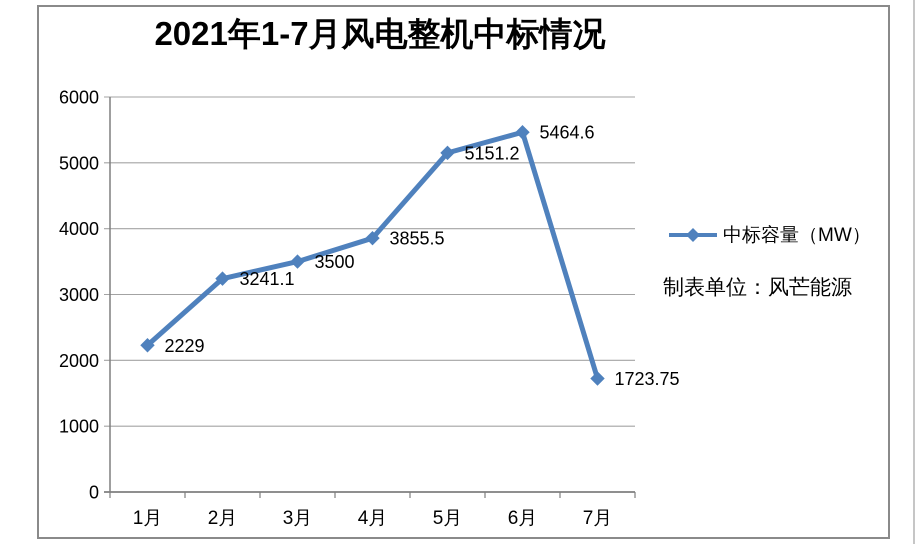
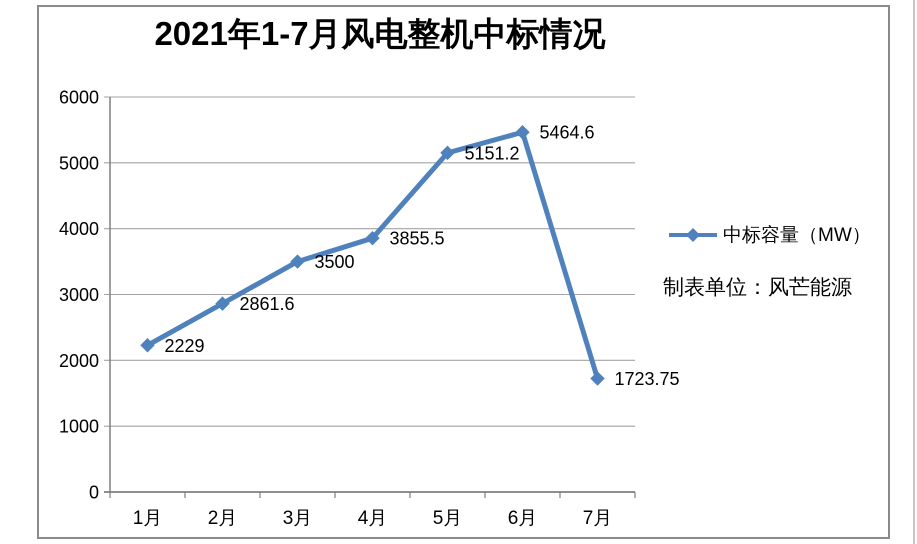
2月: 3241.1 -> 2861.6
